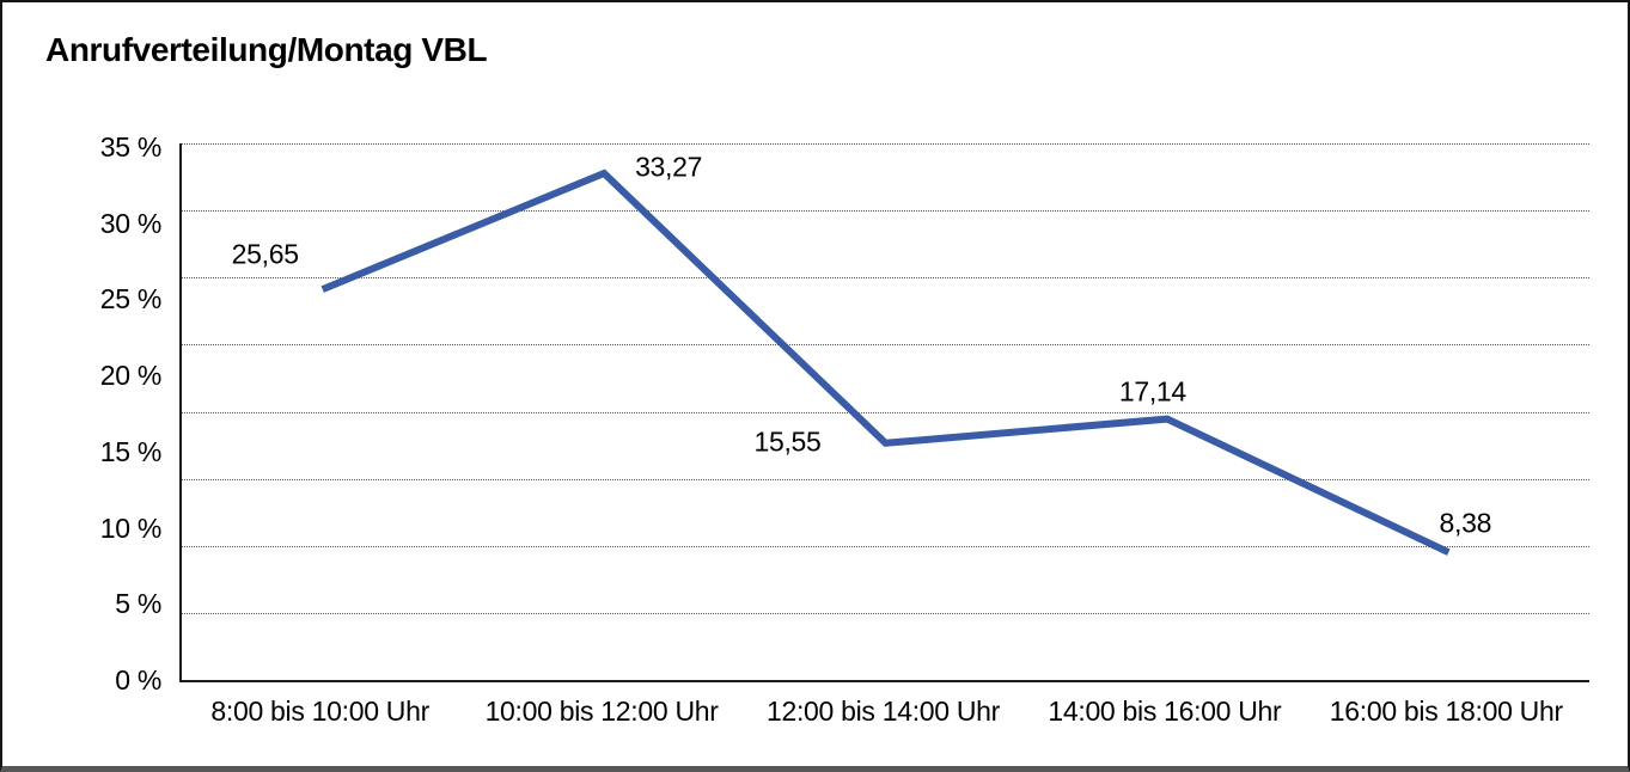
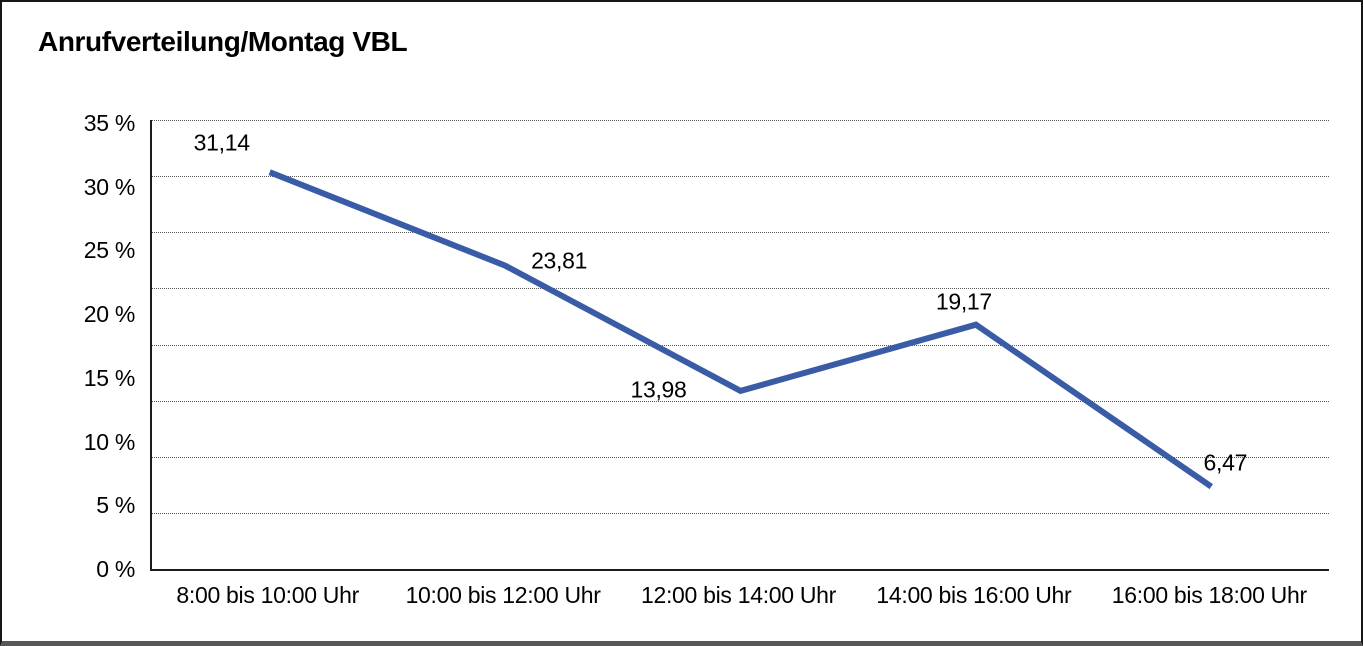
8:00 bis 10:00 Uhr: 25,65 -> 31,14
10:00 bis 12:00 Uhr: 33,27 -> 23,81
12:00 bis 14:00 Uhr: 15,55 -> 13,98
14:00 bis 16:00 Uhr: 17,14 -> 19,17
16:00 bis 18:00 Uhr: 8,38 -> 6,47
